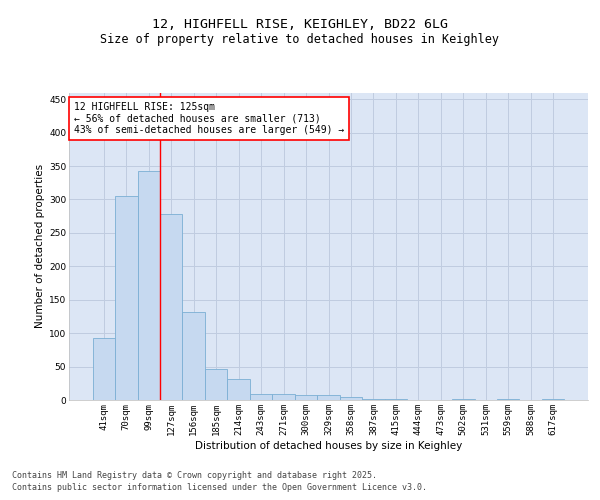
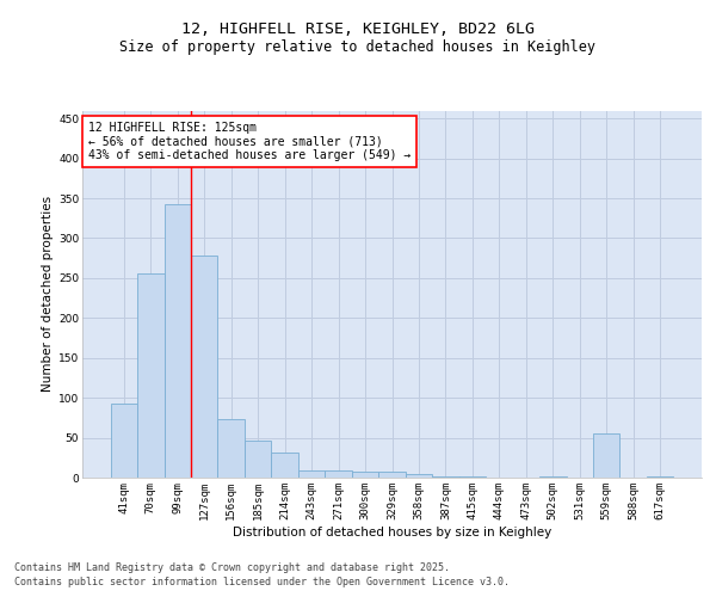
70sqm: 305 -> 256
156sqm: 132 -> 74
559sqm: 1 -> 56
